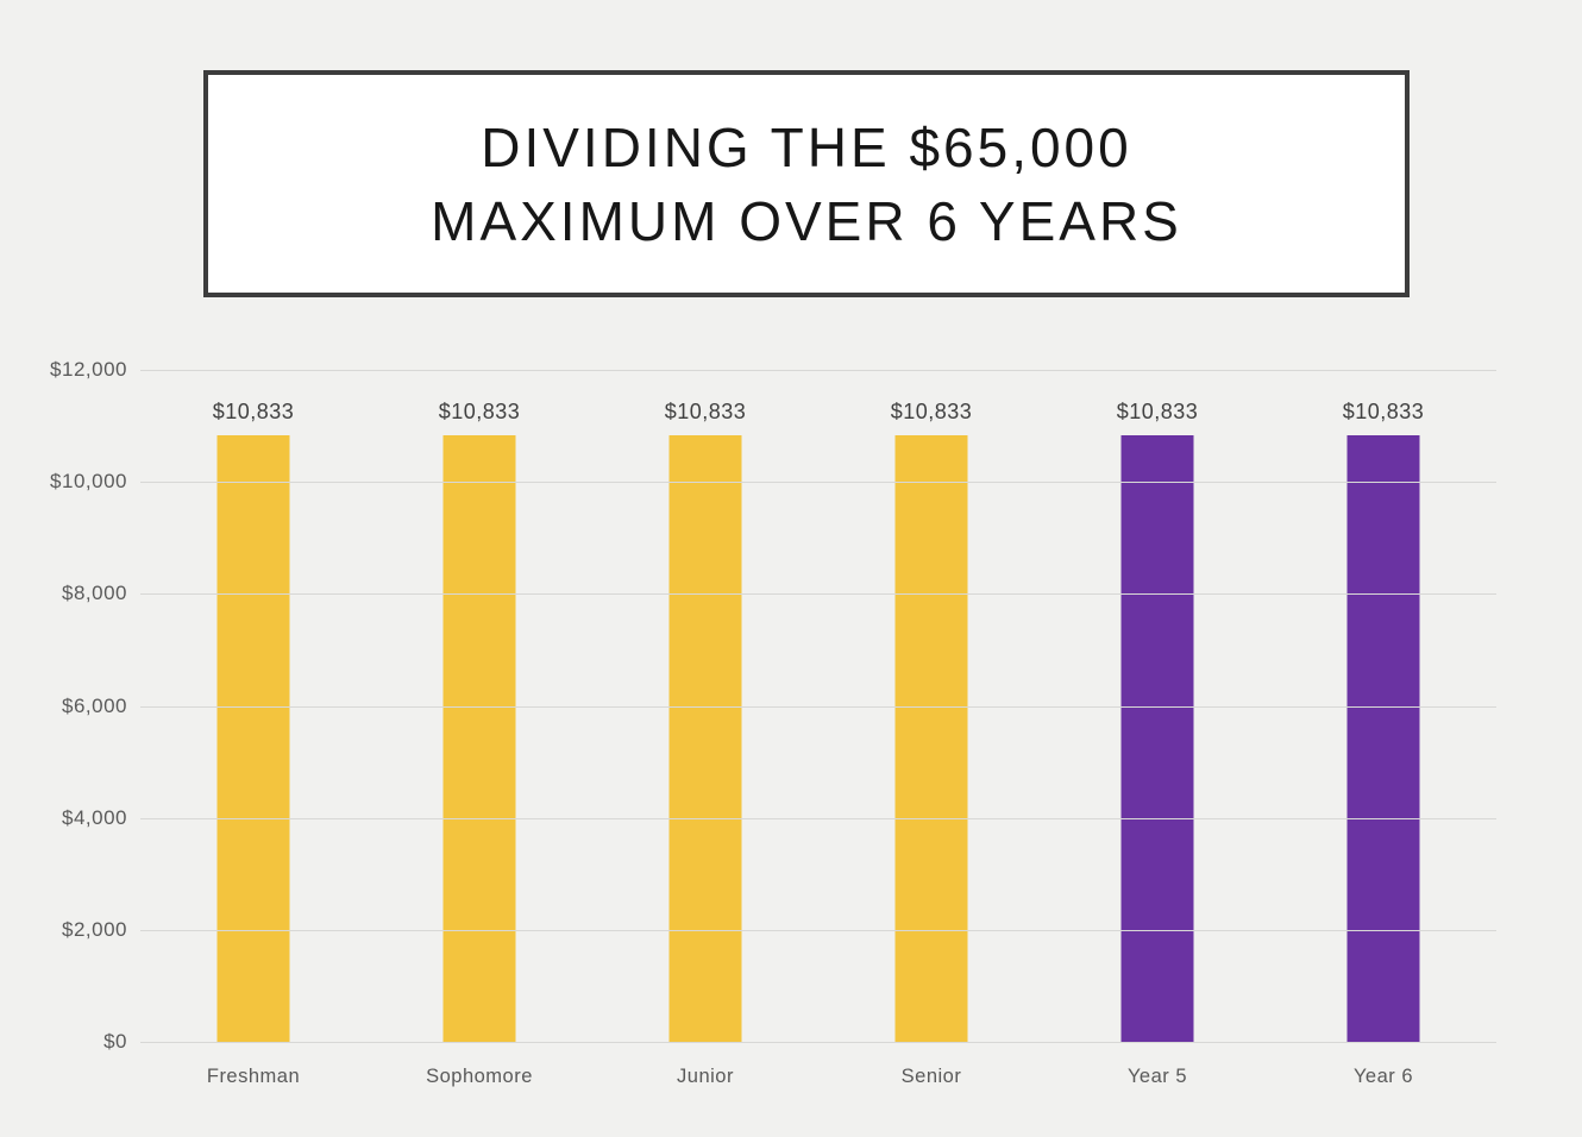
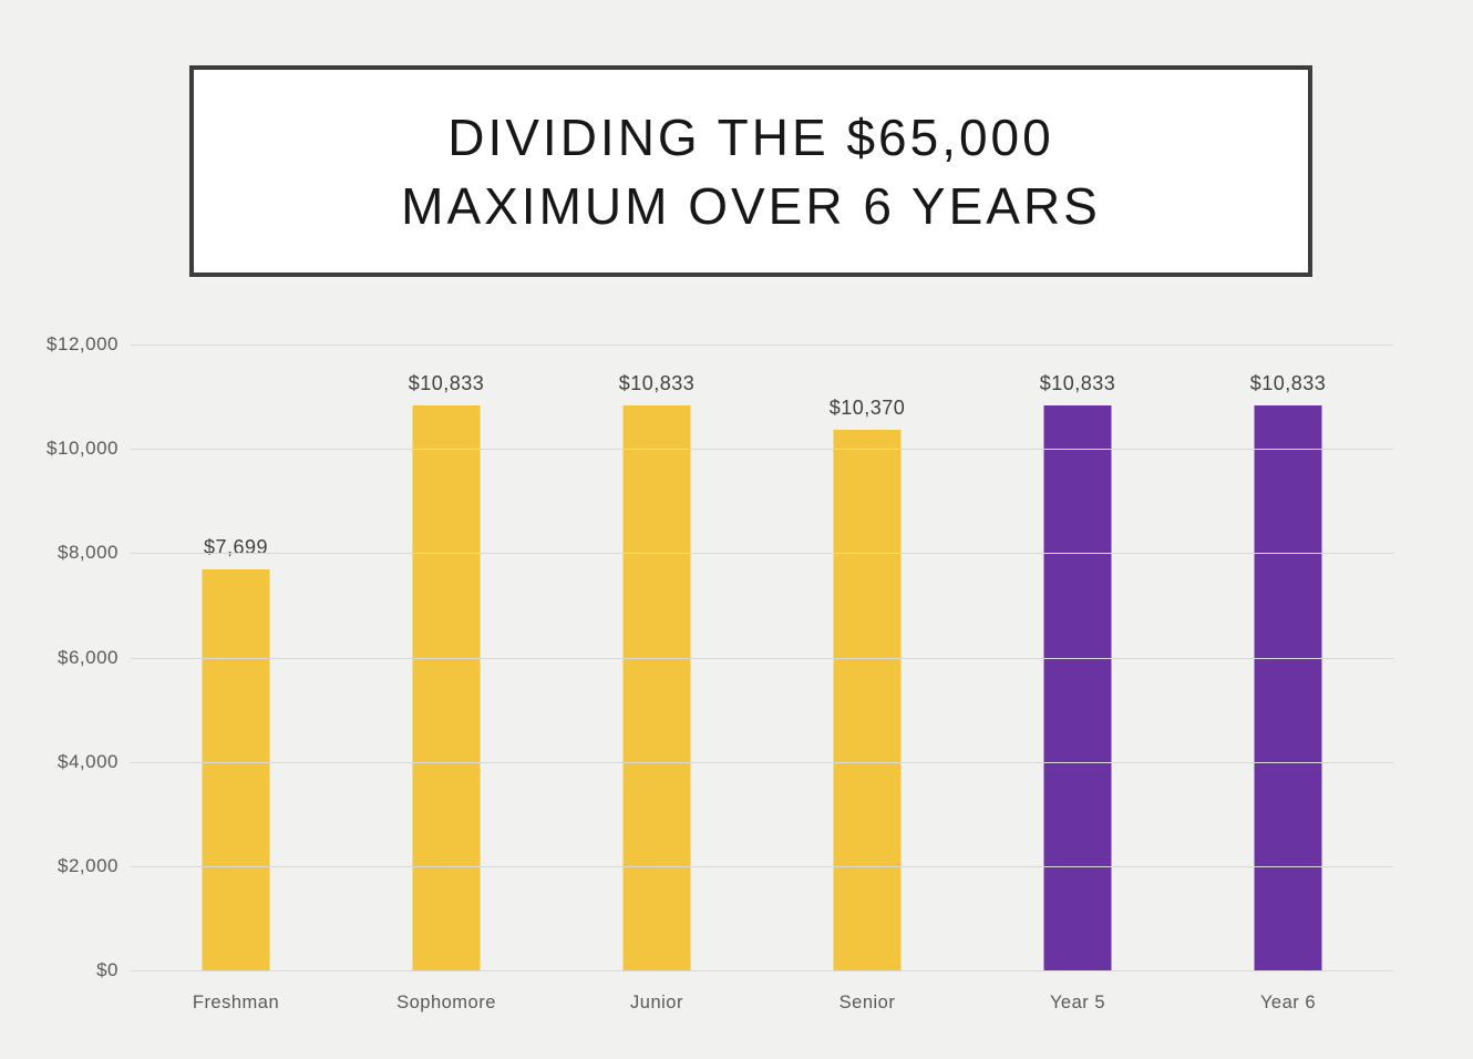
Freshman: $10,833 -> $7,699
Senior: $10,833 -> $10,370
